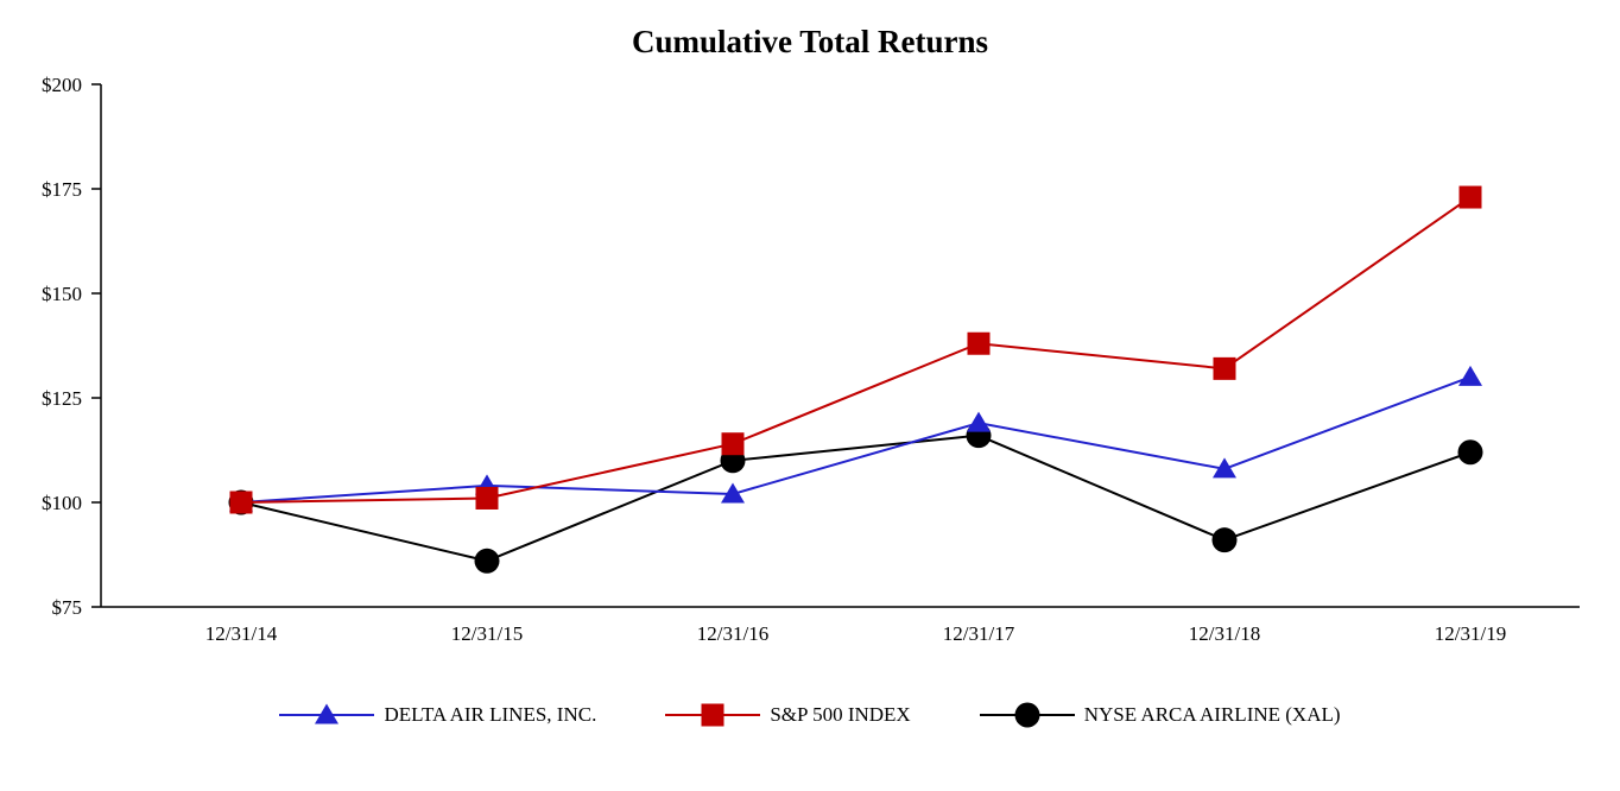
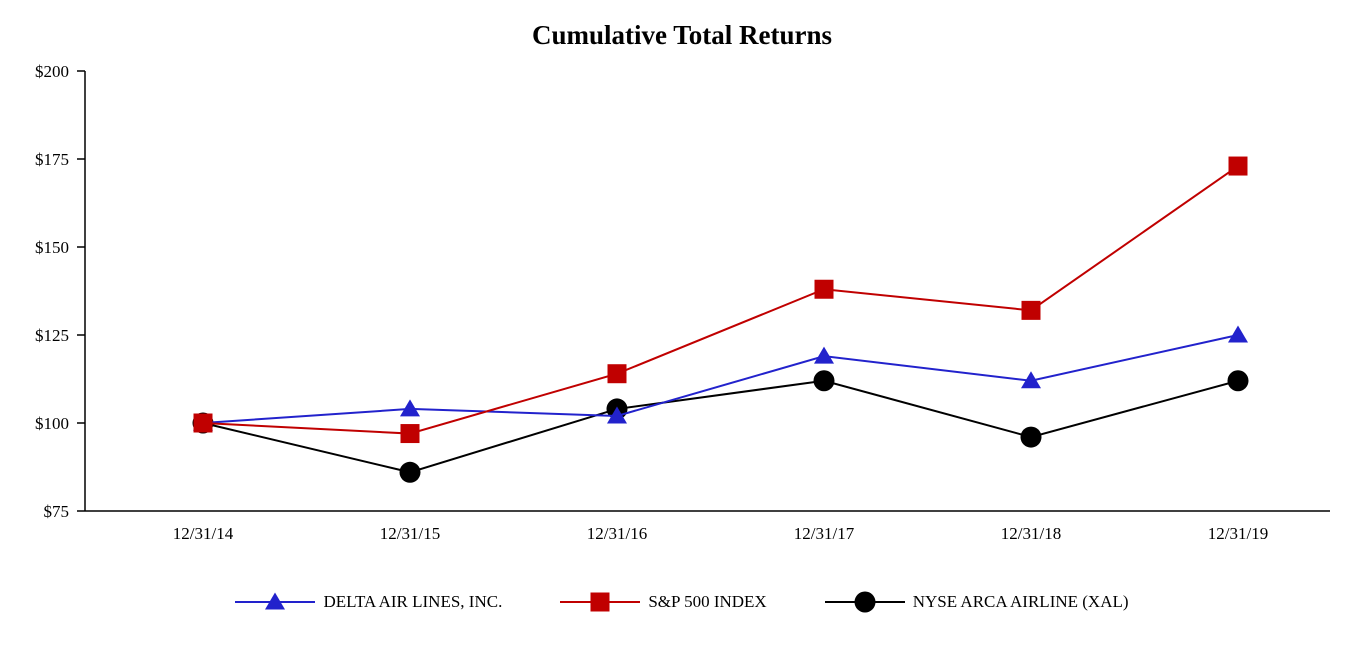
S&P 500 INDEX/12/31/15: $101 -> $97
NYSE ARCA AIRLINE (XAL)/12/31/16: $110 -> $104
NYSE ARCA AIRLINE (XAL)/12/31/17: $116 -> $112
DELTA AIR LINES, INC./12/31/18: $108 -> $112
NYSE ARCA AIRLINE (XAL)/12/31/18: $91 -> $96
DELTA AIR LINES, INC./12/31/19: $130 -> $125
